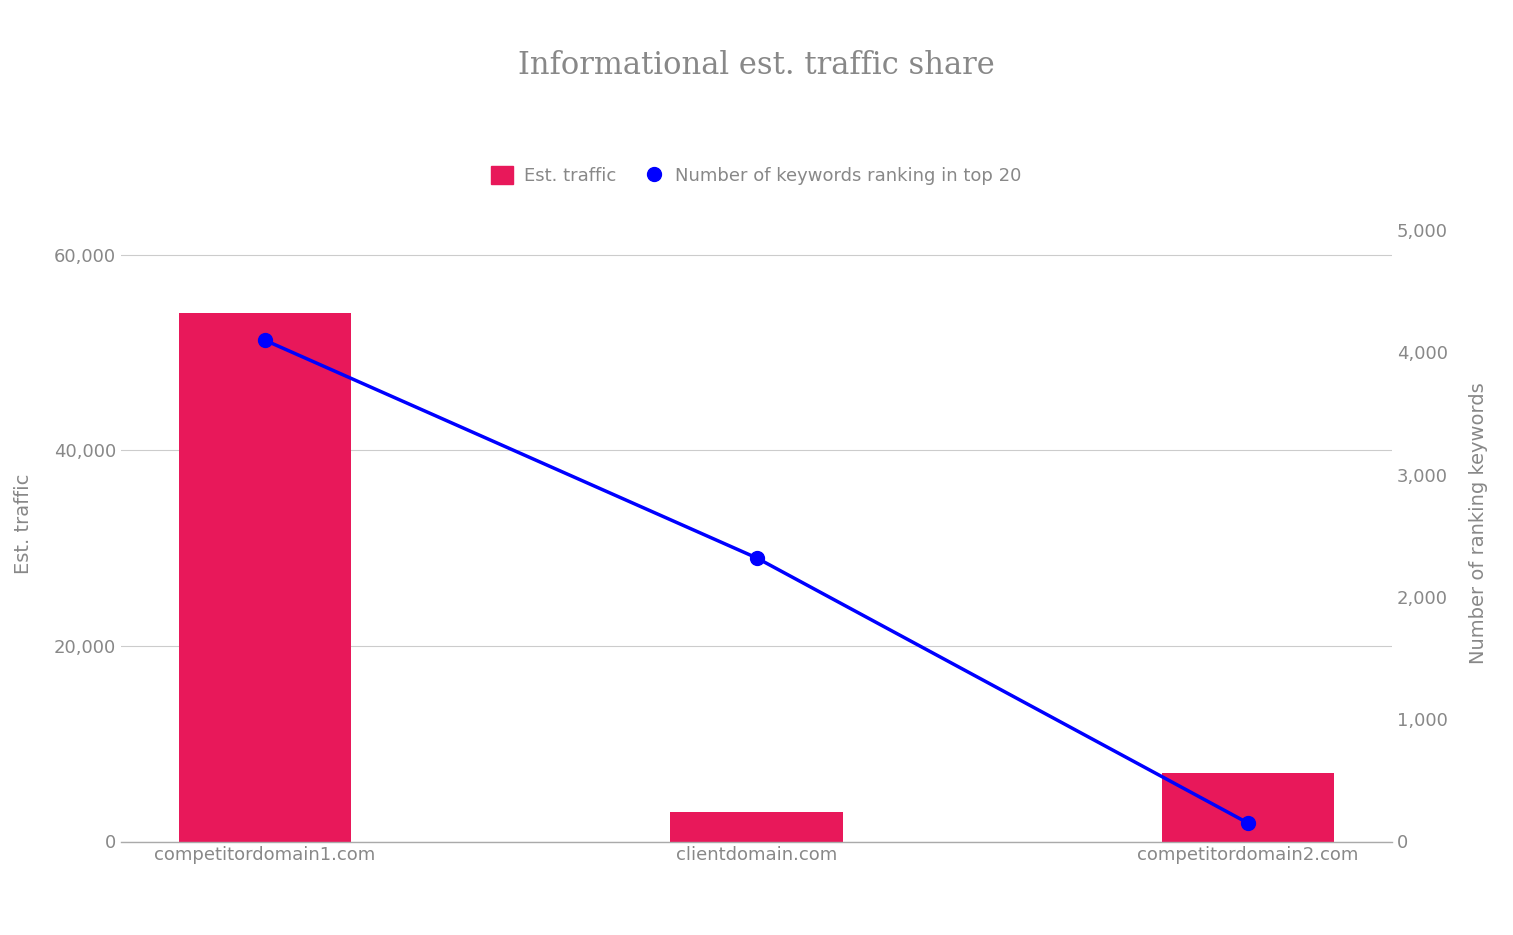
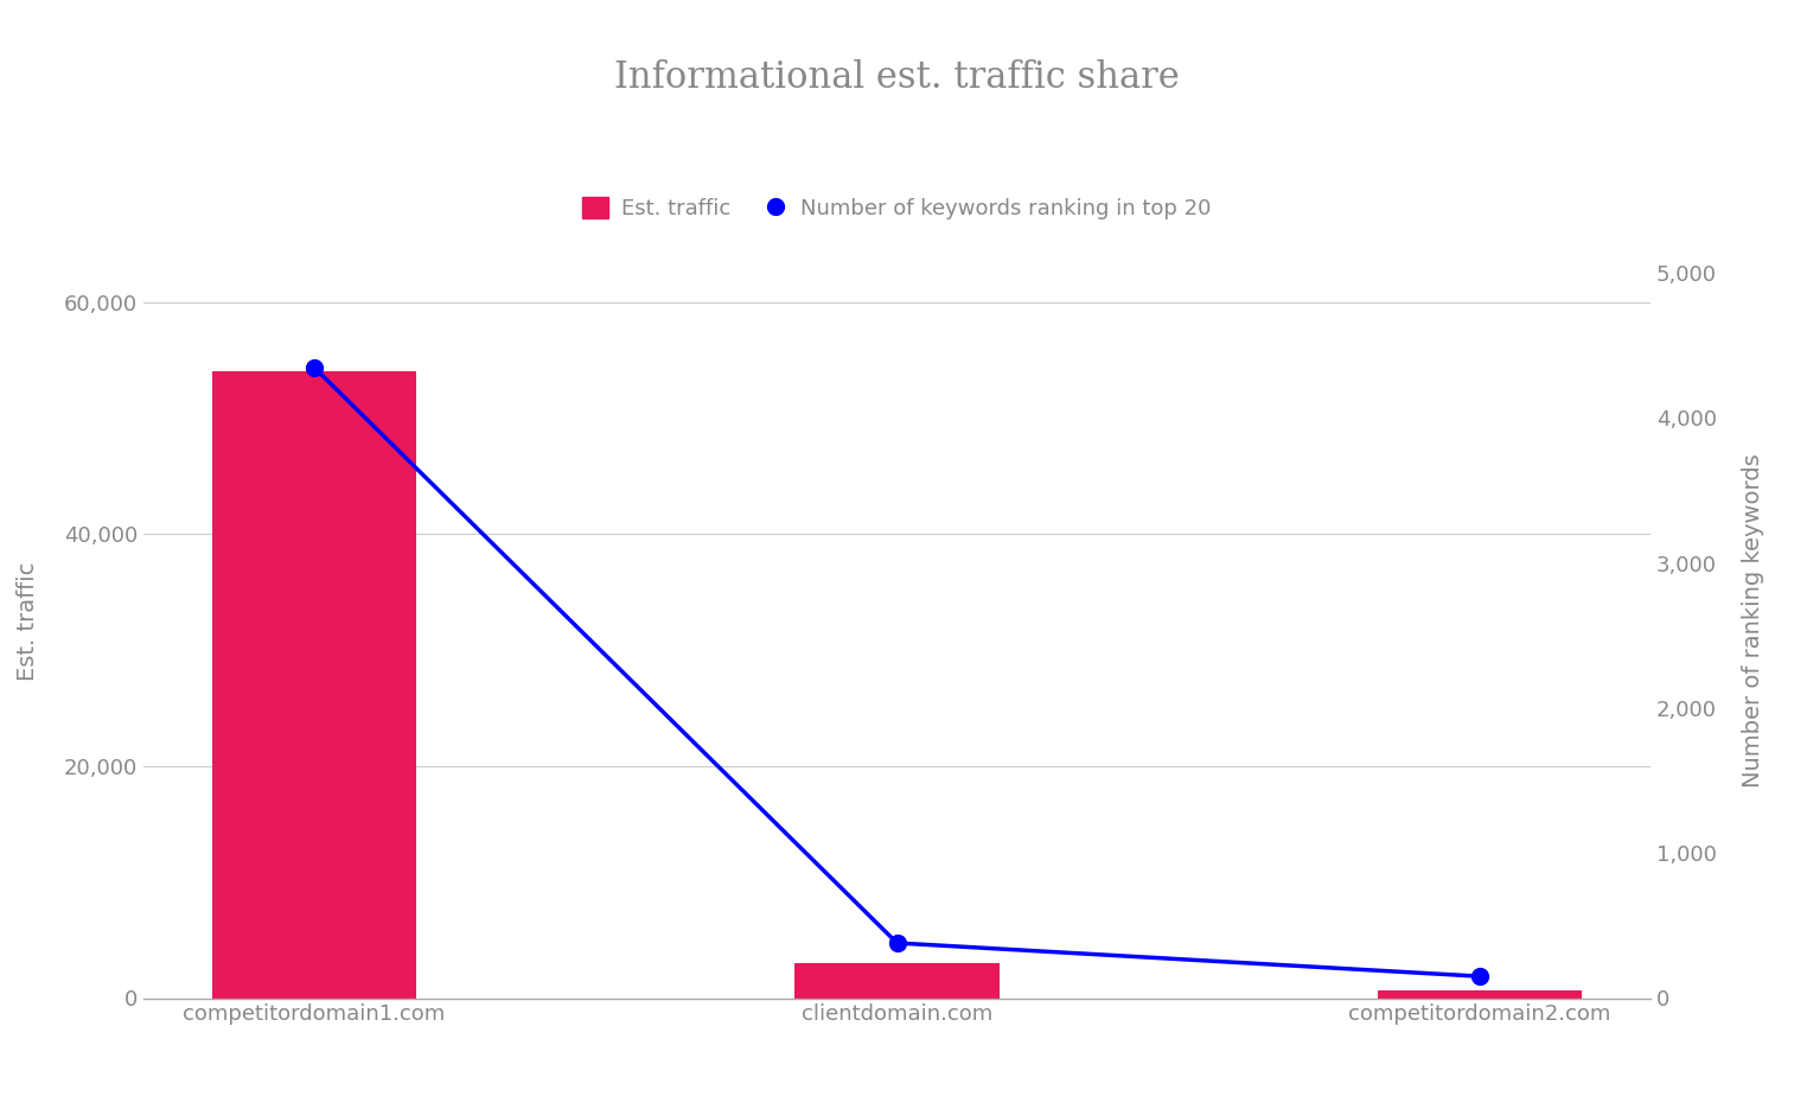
Number of keywords ranking in top 20/competitordomain1.com: 4,100 -> 4,350
Number of keywords ranking in top 20/clientdomain.com: 2,320 -> 380
Est. traffic/competitordomain2.com: 7,000 -> 700
